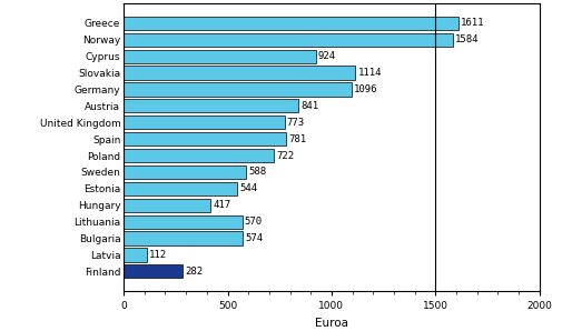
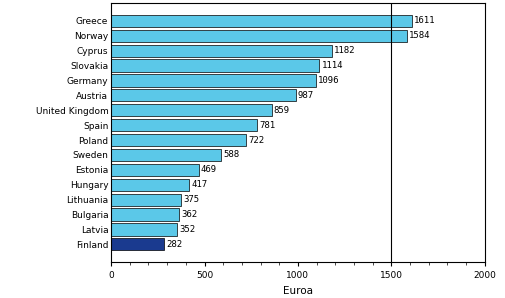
Cyprus: 924 -> 1182
Austria: 841 -> 987
United Kingdom: 773 -> 859
Estonia: 544 -> 469
Lithuania: 570 -> 375
Bulgaria: 574 -> 362
Latvia: 112 -> 352
